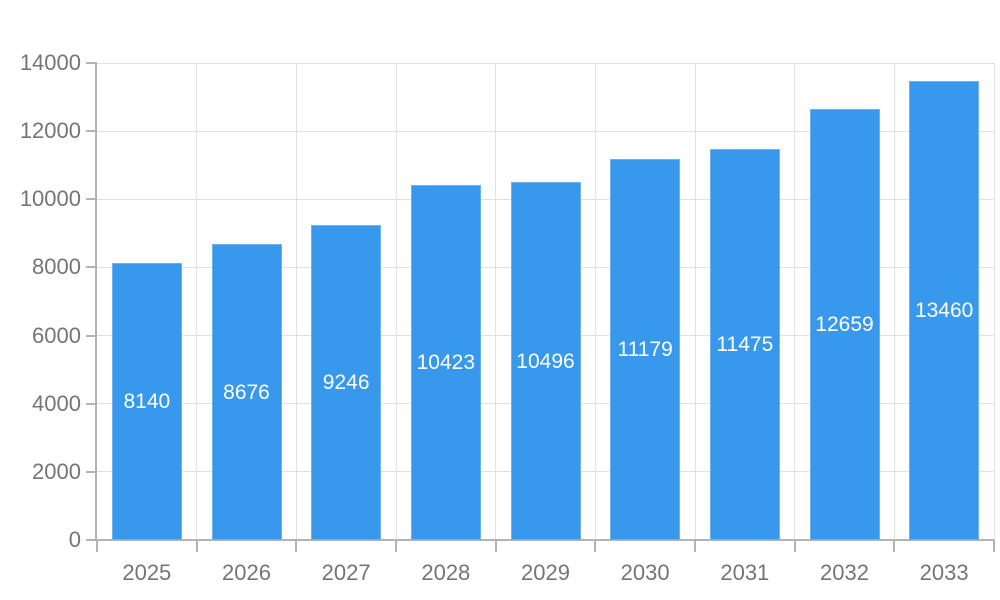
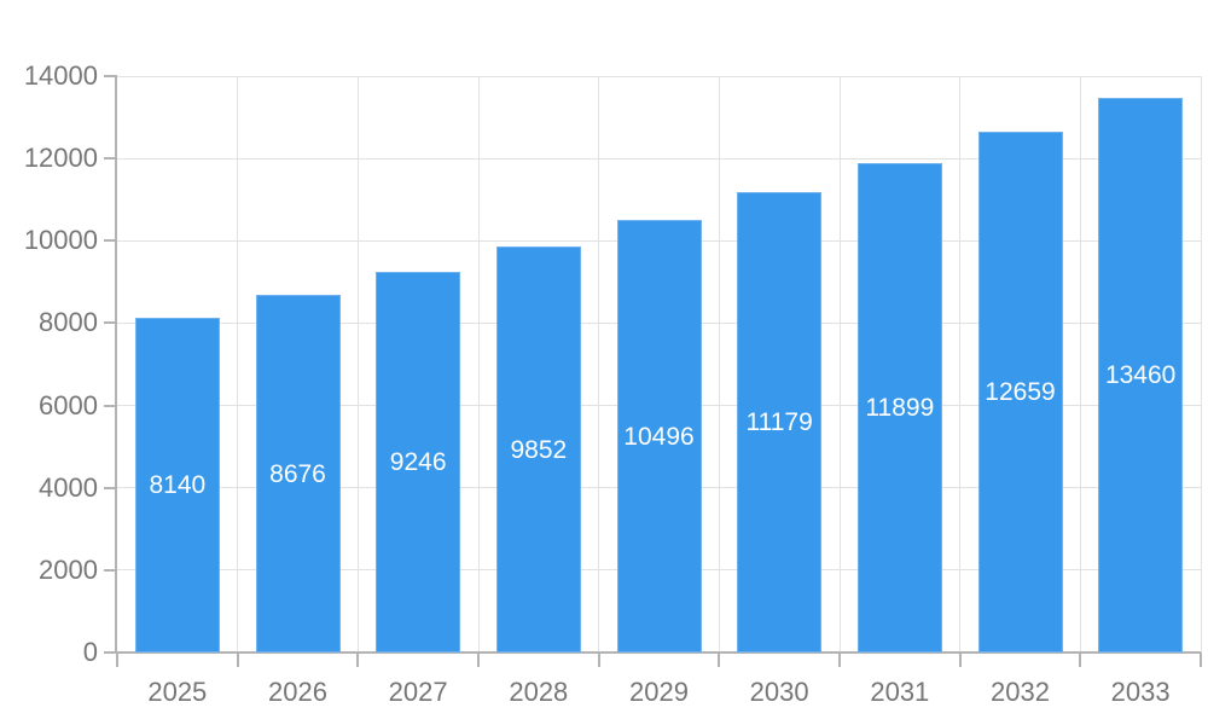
2028: 10423 -> 9852
2031: 11475 -> 11899
